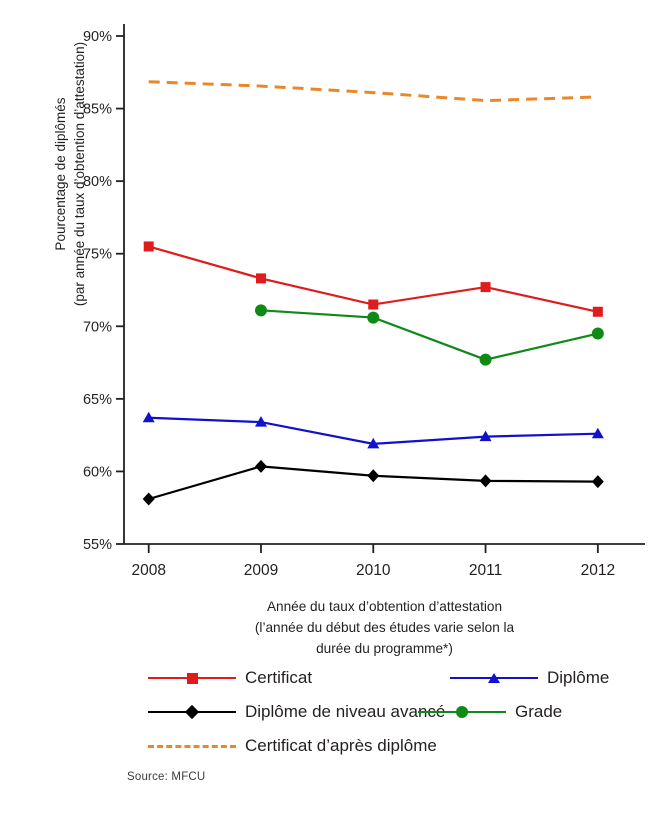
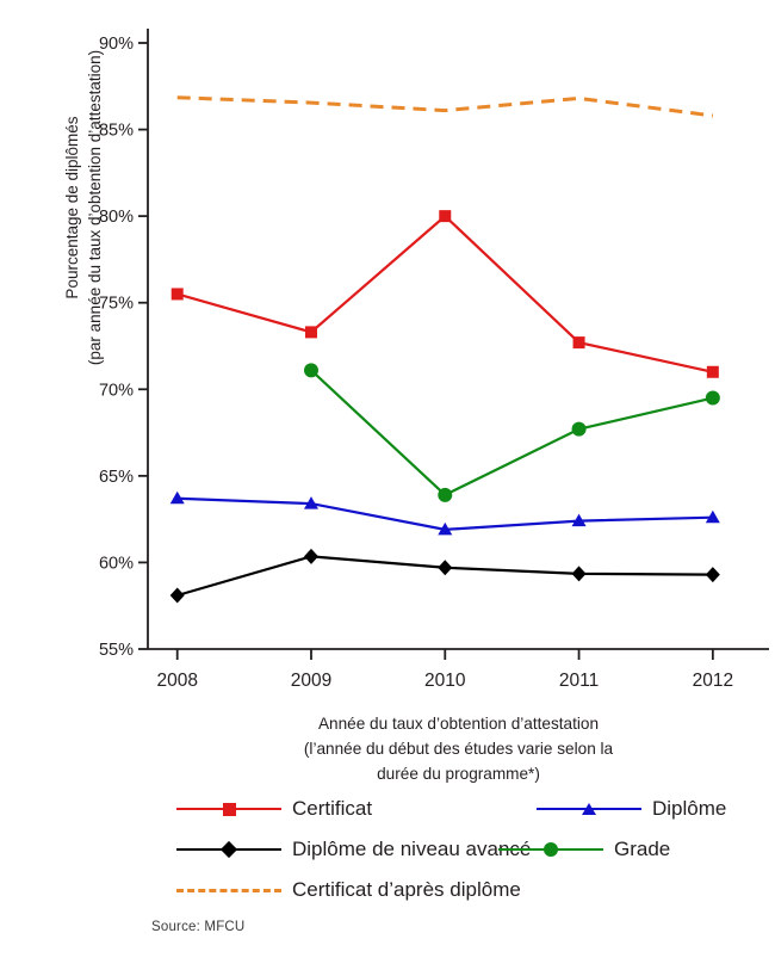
Certificat/2010: 71.5% -> 80.0%
Grade/2010: 70.6% -> 63.9%
Certificat d’après diplôme/2011: 85.5% -> 86.8%
